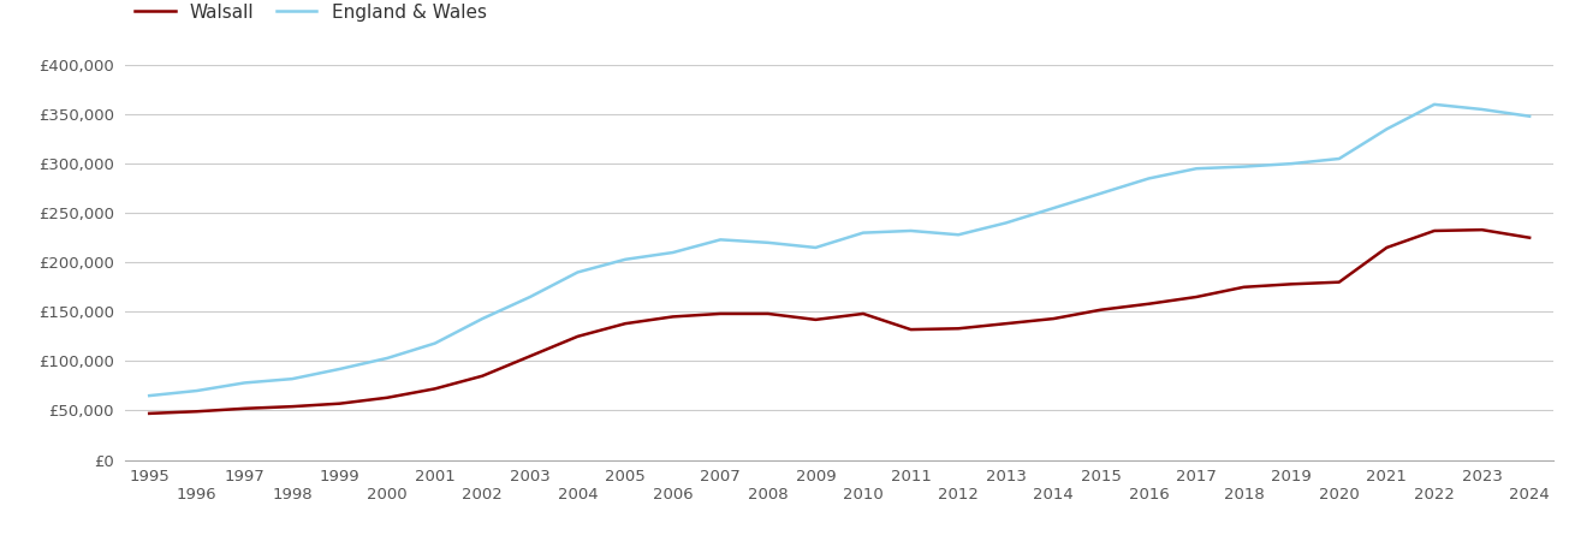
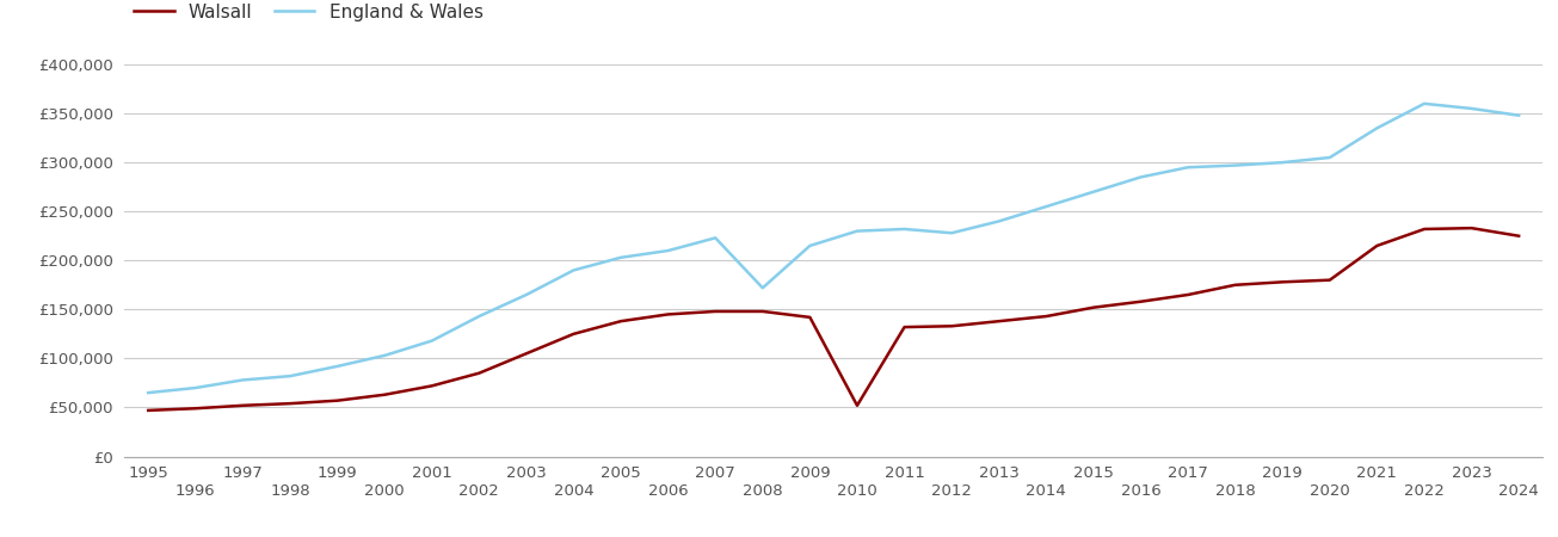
England & Wales/2008: £220,000 -> £172,000
Walsall/2010: £148,000 -> £52,000
